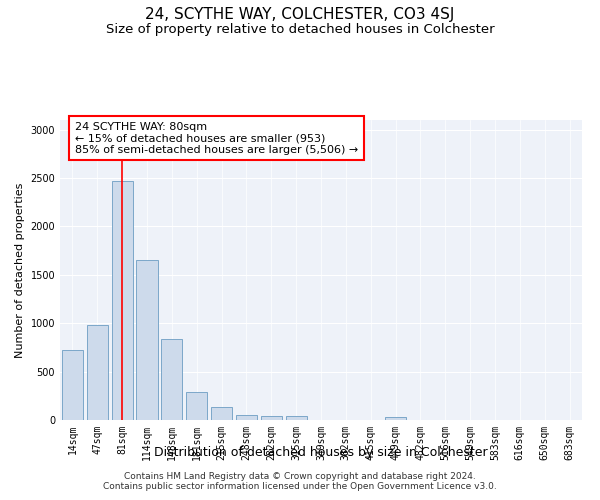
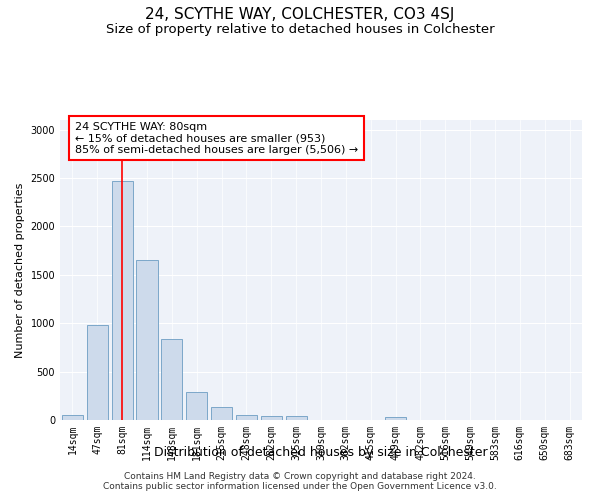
14sqm: 720 -> 50
